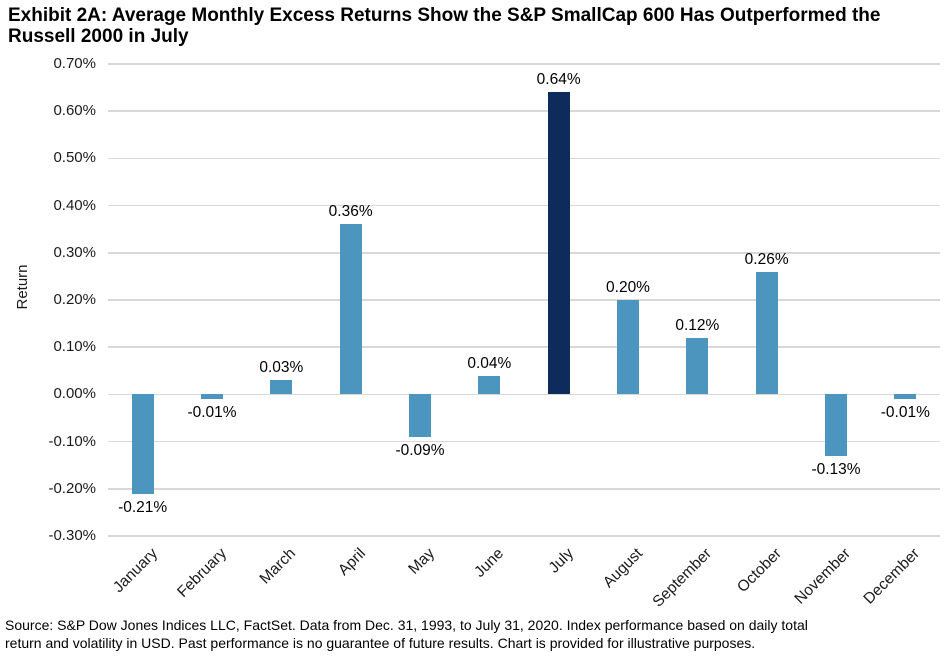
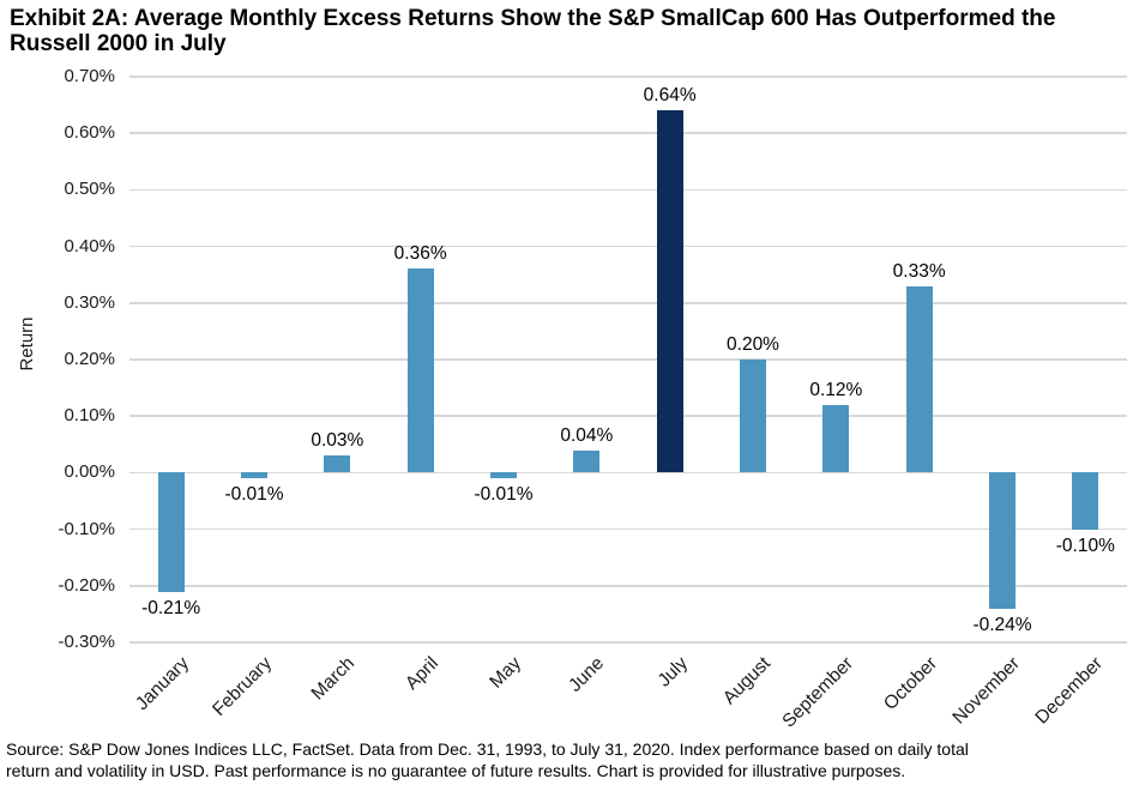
May: -0.09% -> -0.01%
October: 0.26% -> 0.33%
November: -0.13% -> -0.24%
December: -0.01% -> -0.10%
